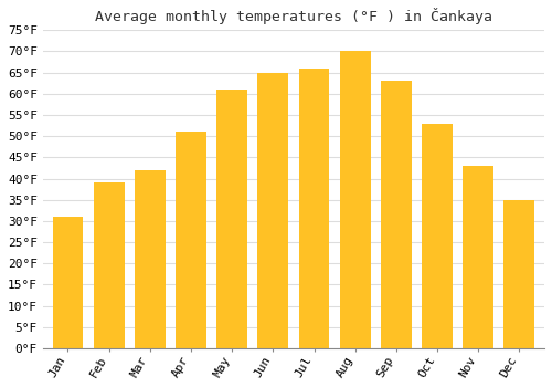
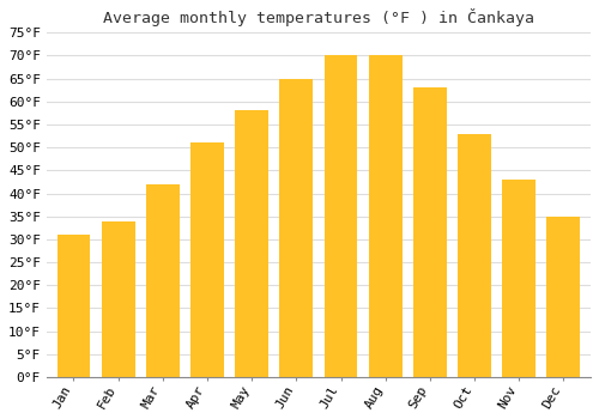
Feb: 39°F -> 34°F
May: 61°F -> 58°F
Jul: 66°F -> 70°F
